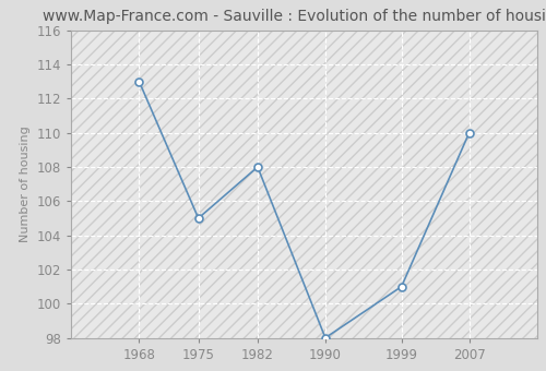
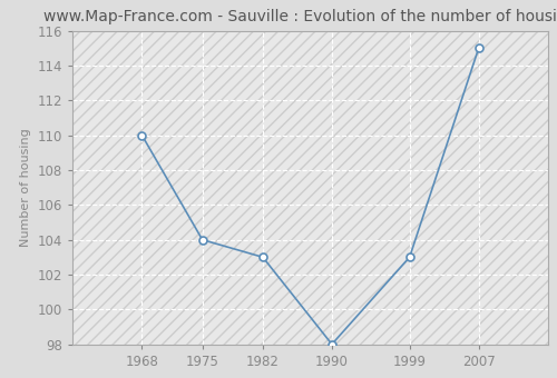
1968: 113 -> 110
1975: 105 -> 104
1982: 108 -> 103
1999: 101 -> 103
2007: 110 -> 115
